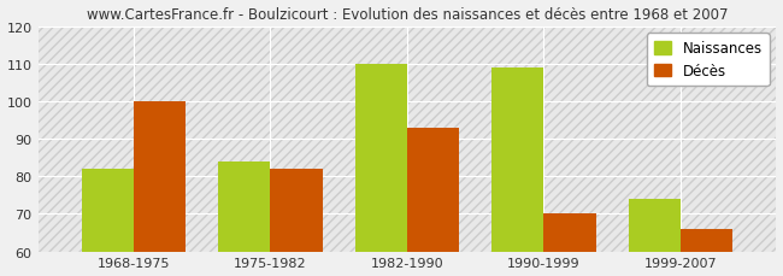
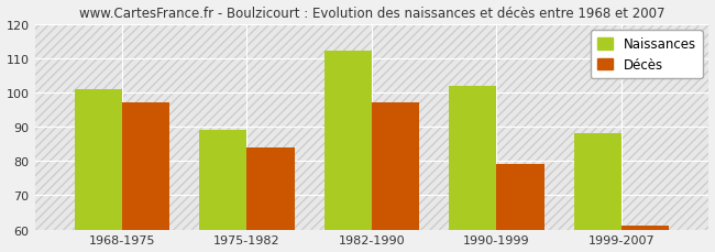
Naissances/1968-1975: 82 -> 101
Décès/1968-1975: 100 -> 97
Naissances/1975-1982: 84 -> 89
Décès/1975-1982: 82 -> 84
Naissances/1982-1990: 110 -> 112
Décès/1982-1990: 93 -> 97
Naissances/1990-1999: 109 -> 102
Décès/1990-1999: 70 -> 79
Naissances/1999-2007: 74 -> 88
Décès/1999-2007: 66 -> 61
